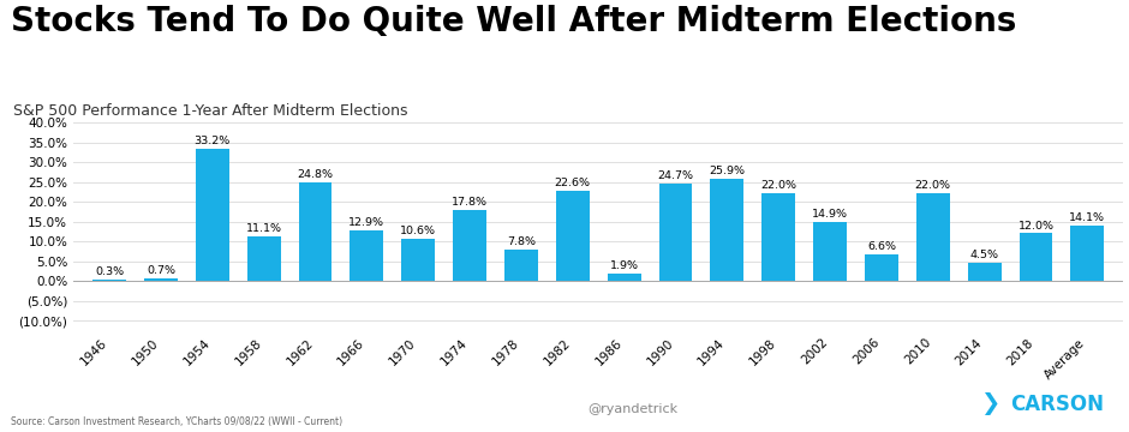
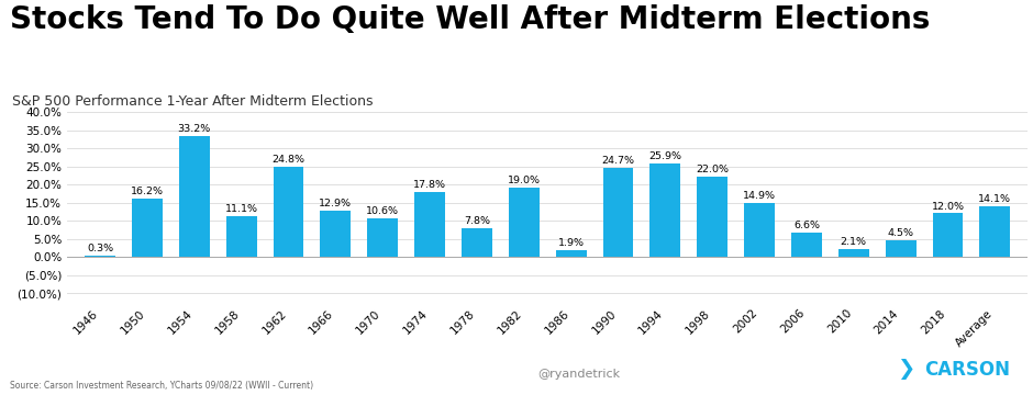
1950: 0.7% -> 16.2%
1982: 22.6% -> 19.0%
2010: 22.0% -> 2.1%
